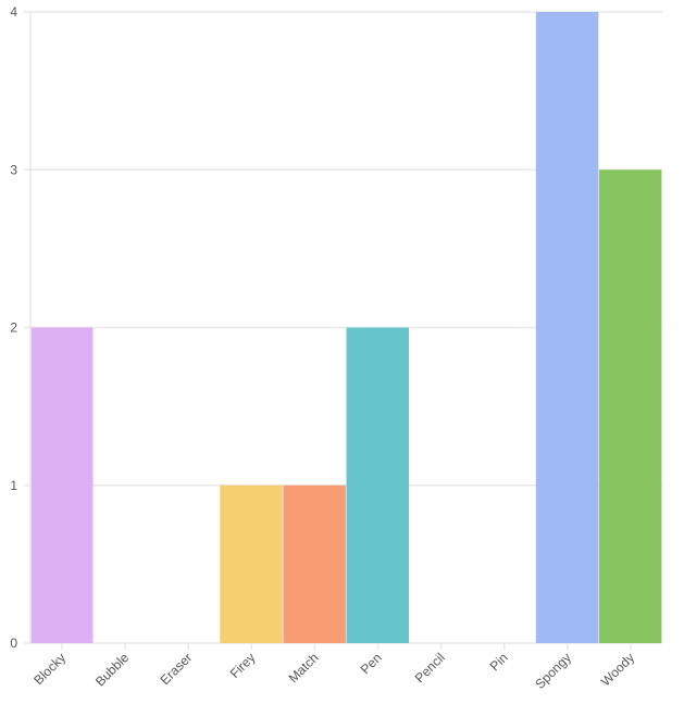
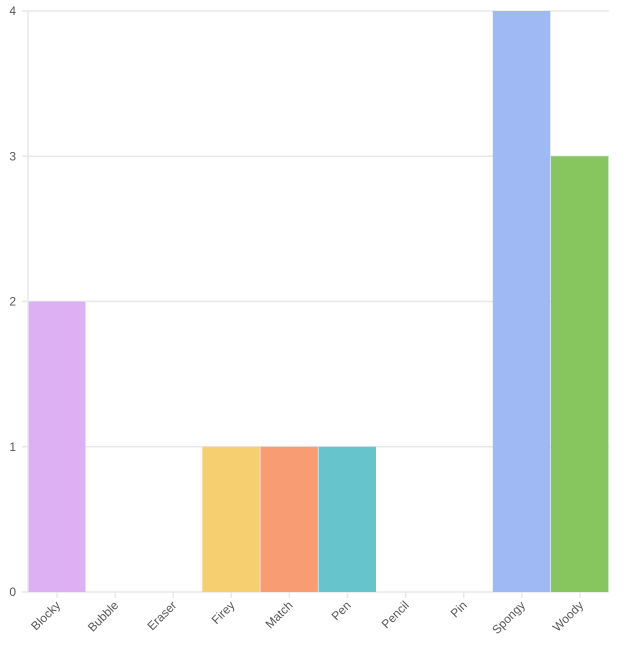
Pen: 2 -> 1
